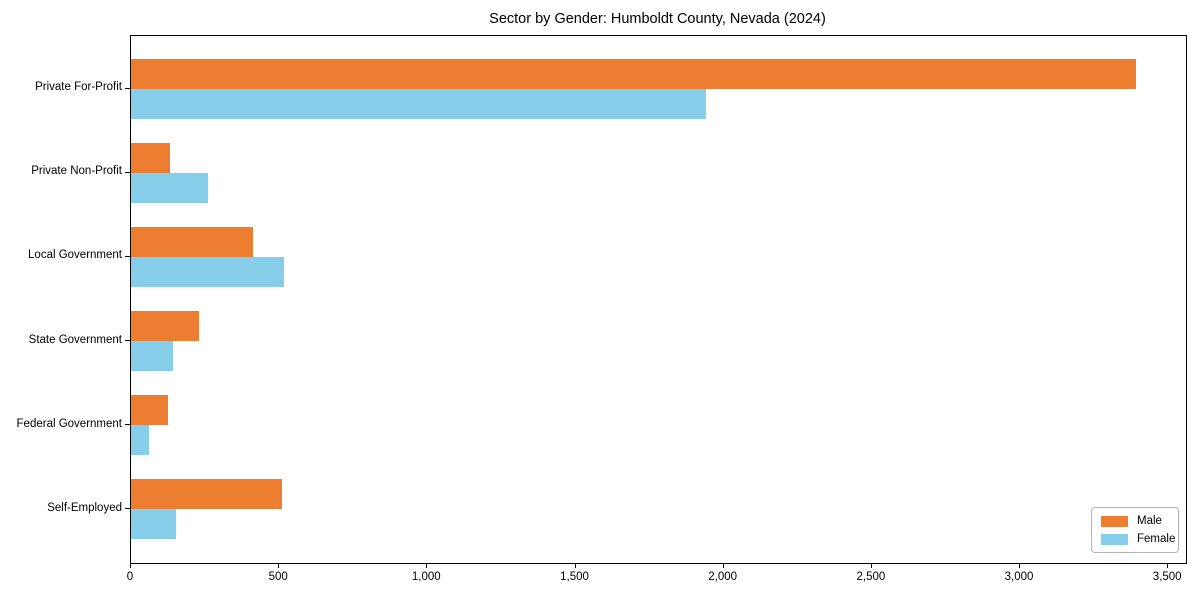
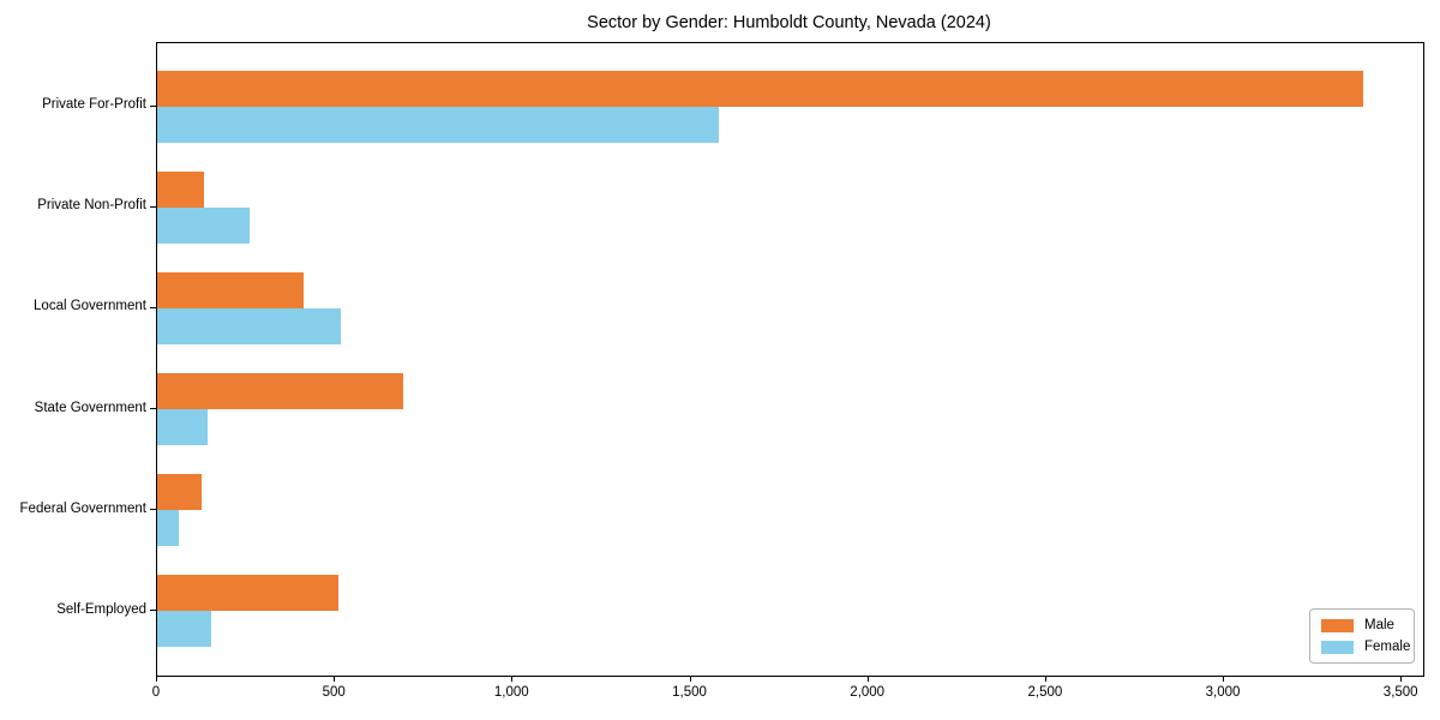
Female/Private For-Profit: 1940 -> 1580
Male/State Government: 230 -> 690
